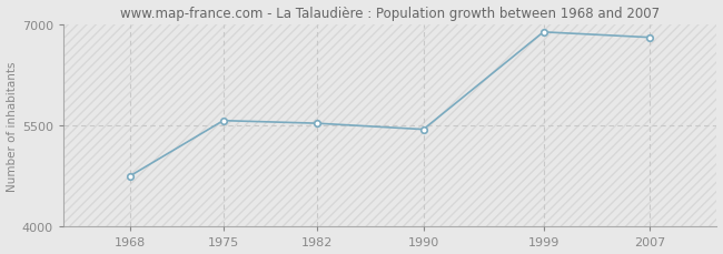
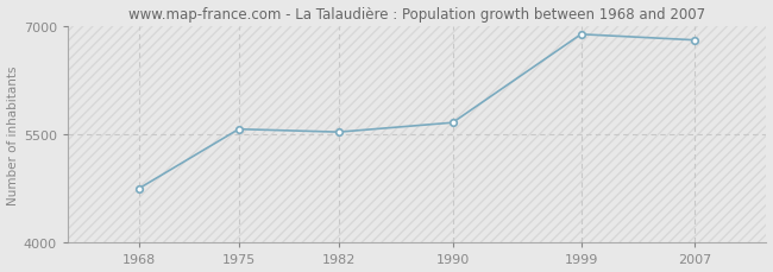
1990: 5440 -> 5660
